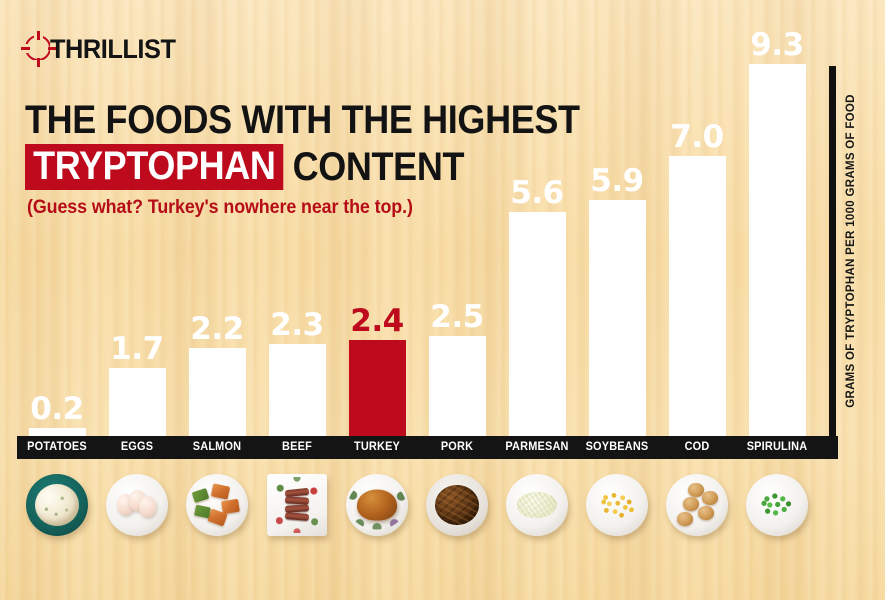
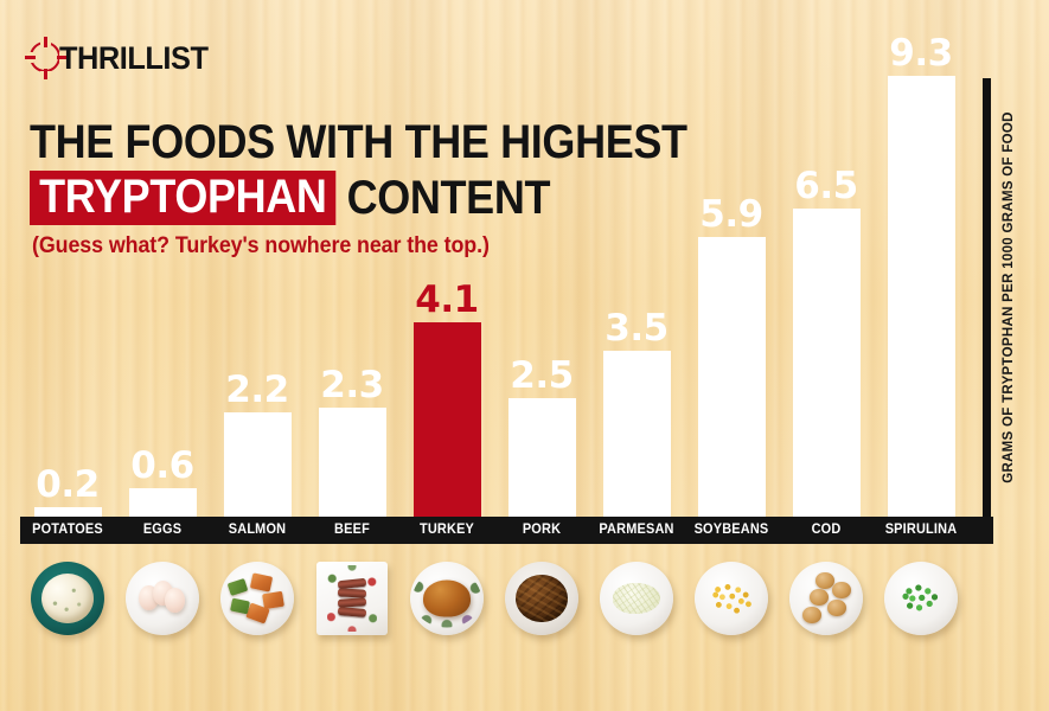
EGGS: 1.7 -> 0.6
TURKEY: 2.4 -> 4.1
PARMESAN: 5.6 -> 3.5
COD: 7.0 -> 6.5
